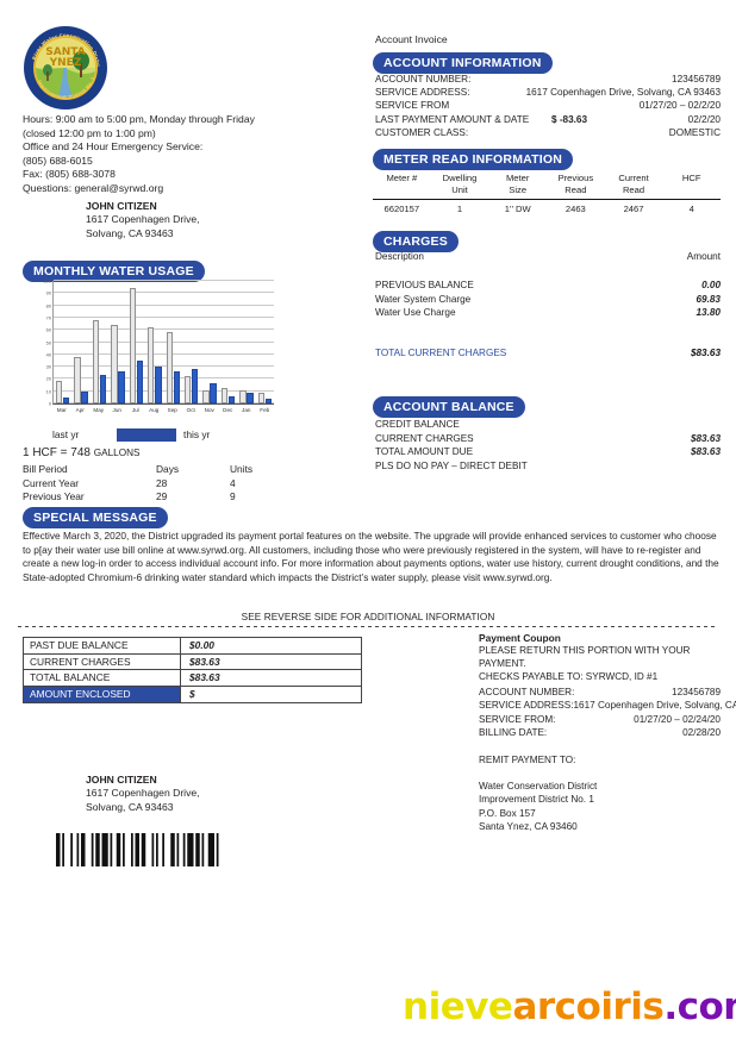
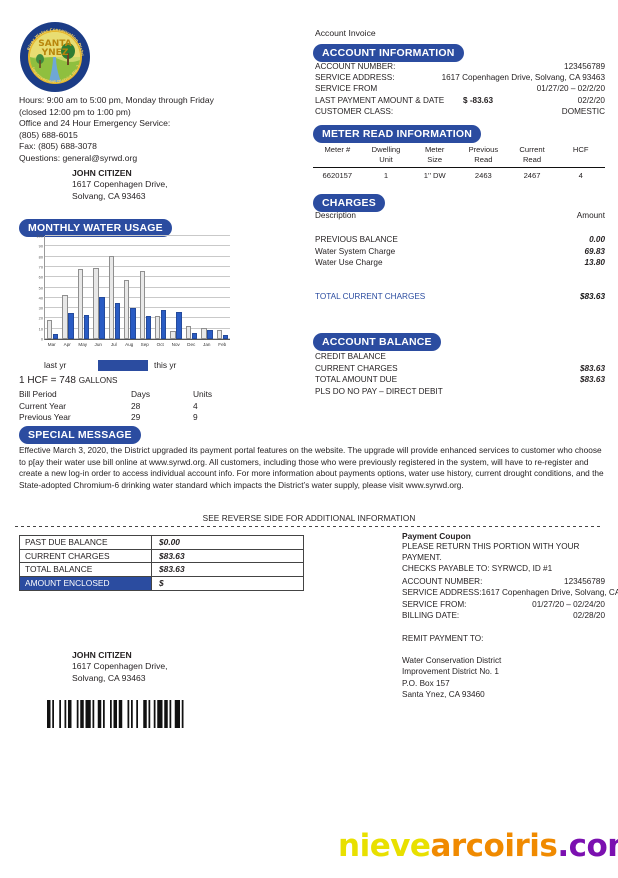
last yr/Apr: 38 -> 43
this yr/Apr: 10 -> 25
last yr/Jun: 64 -> 69
this yr/Jun: 26 -> 41
last yr/Jul: 94 -> 81
last yr/Aug: 62 -> 57
last yr/Sep: 58 -> 66
this yr/Sep: 26 -> 22
last yr/Nov: 11 -> 8
this yr/Nov: 17 -> 26
